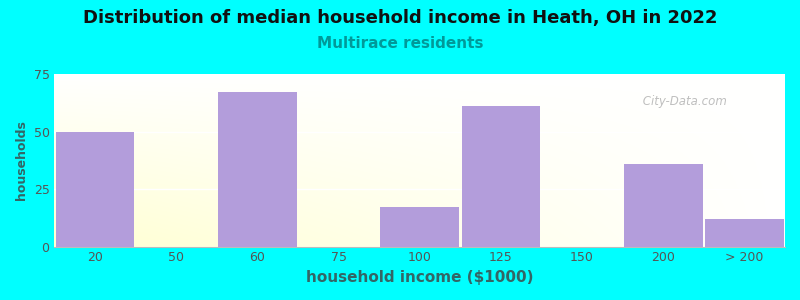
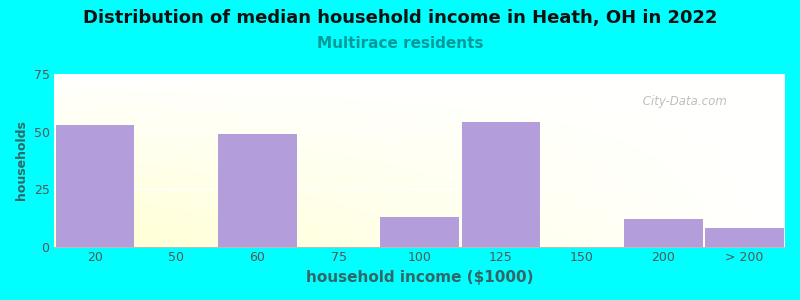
20: 50 -> 53
60: 67 -> 49
100: 17 -> 13
125: 61 -> 54
200: 36 -> 12
> 200: 12 -> 8
